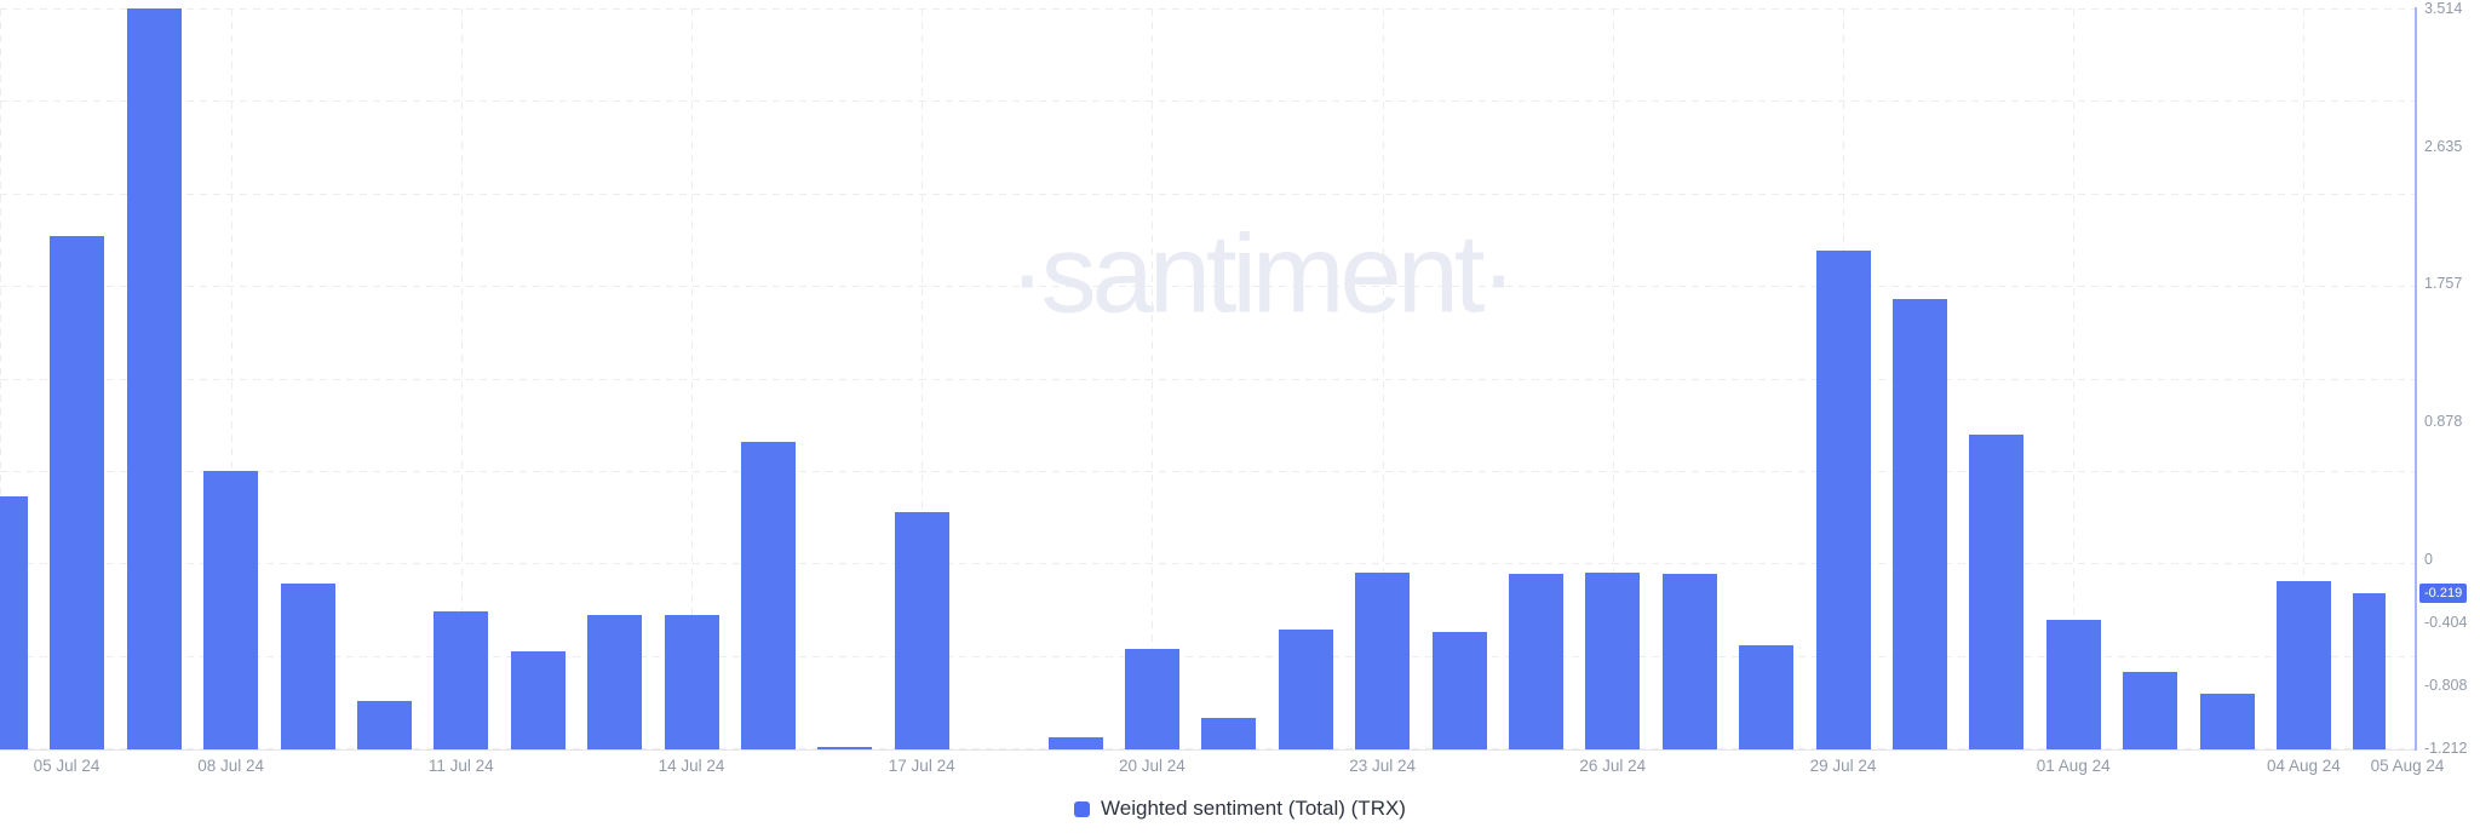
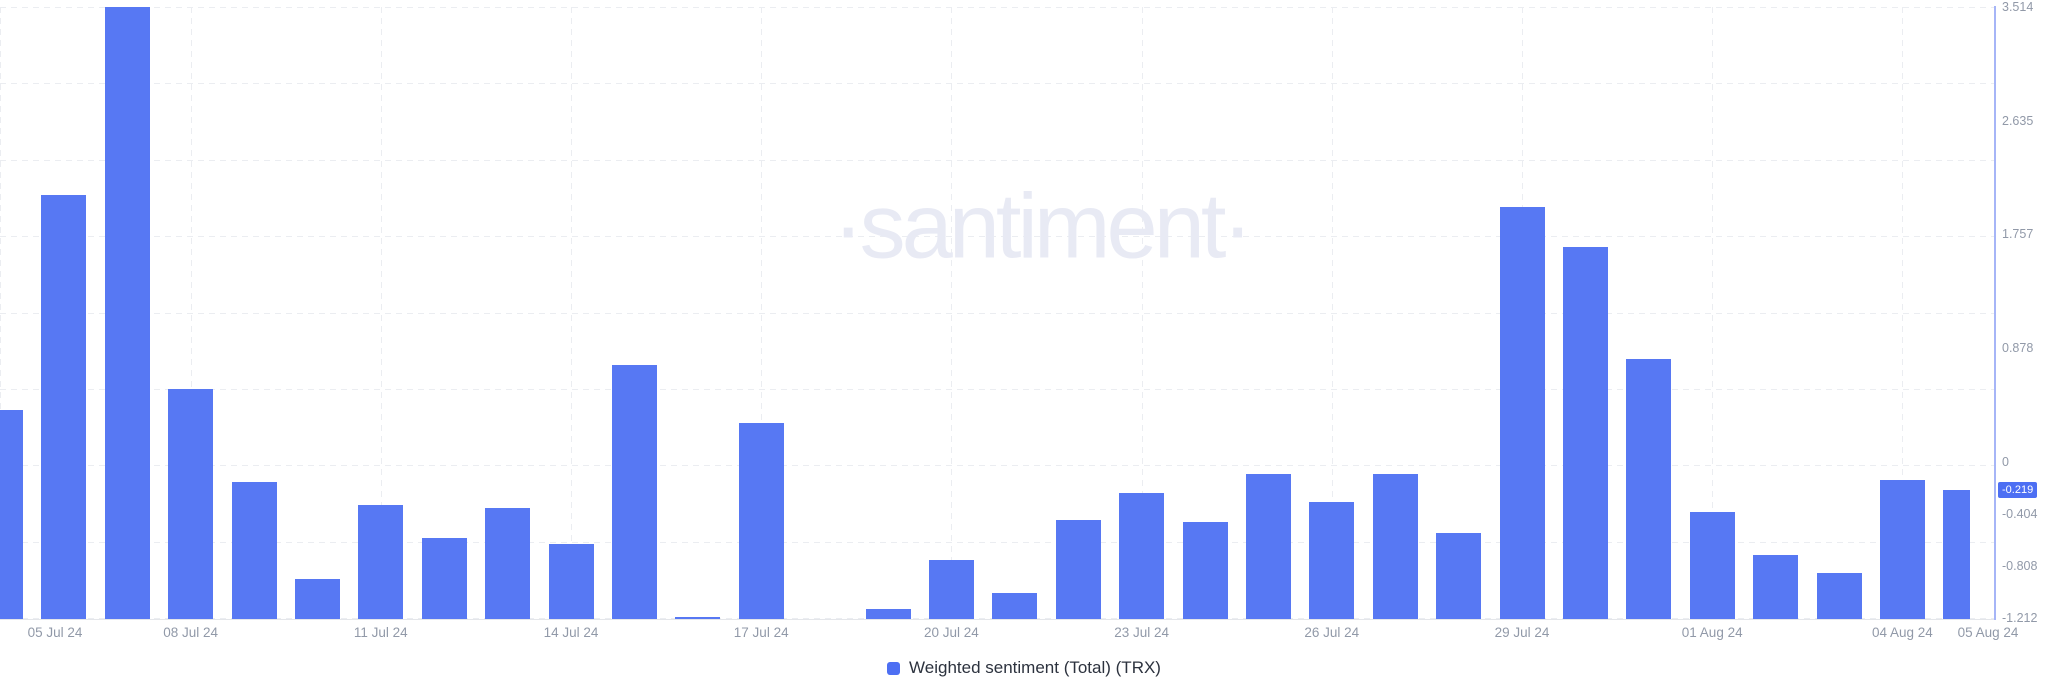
14 Jul 24: -0.36 -> -0.64
20 Jul 24: -0.58 -> -0.76
23 Jul 24: -0.09 -> -0.24
26 Jul 24: -0.09 -> -0.31
